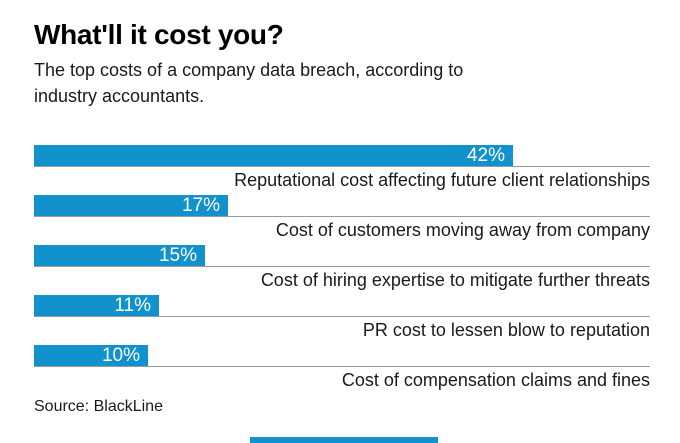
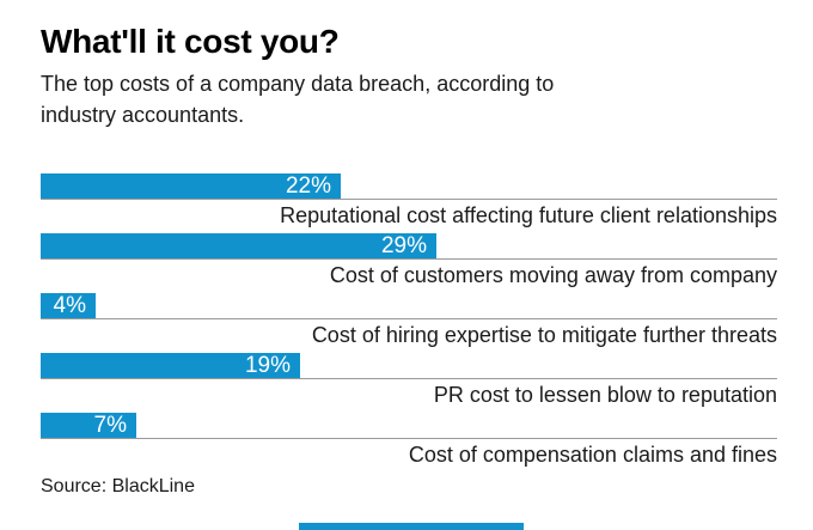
Reputational cost affecting future client relationships: 42% -> 22%
Cost of customers moving away from company: 17% -> 29%
Cost of hiring expertise to mitigate further threats: 15% -> 4%
PR cost to lessen blow to reputation: 11% -> 19%
Cost of compensation claims and fines: 10% -> 7%
